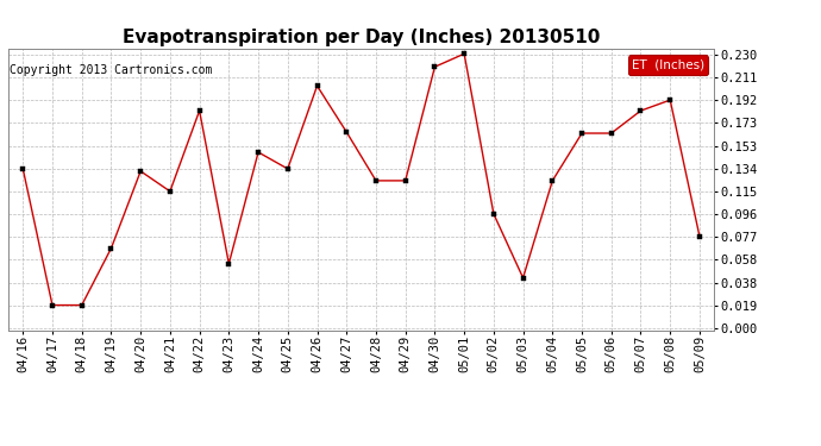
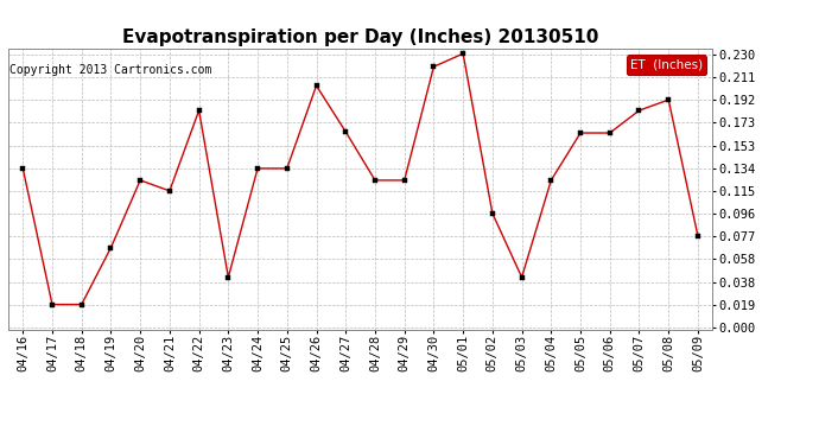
04/20: 0.132 -> 0.124
04/23: 0.054 -> 0.042
04/24: 0.148 -> 0.134
